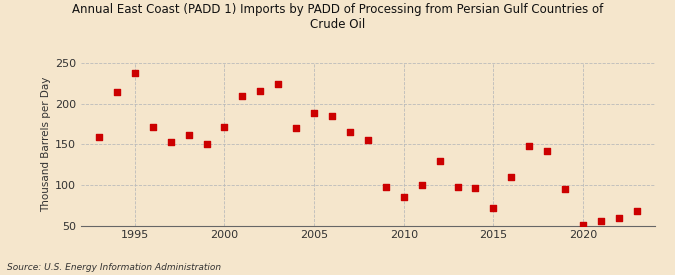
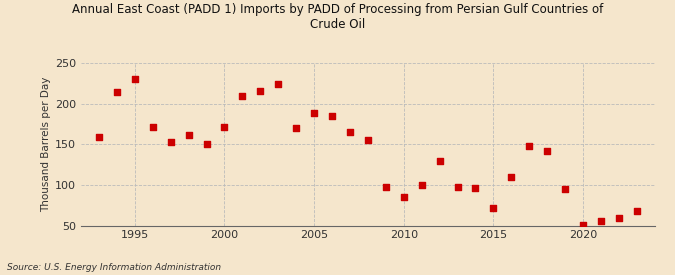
1995: 238 -> 230
